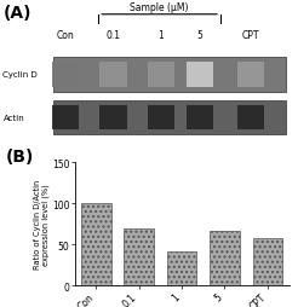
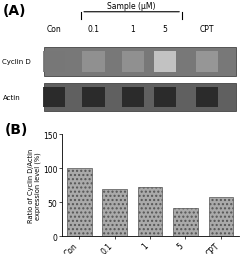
1: 42 -> 72
5: 66 -> 42
